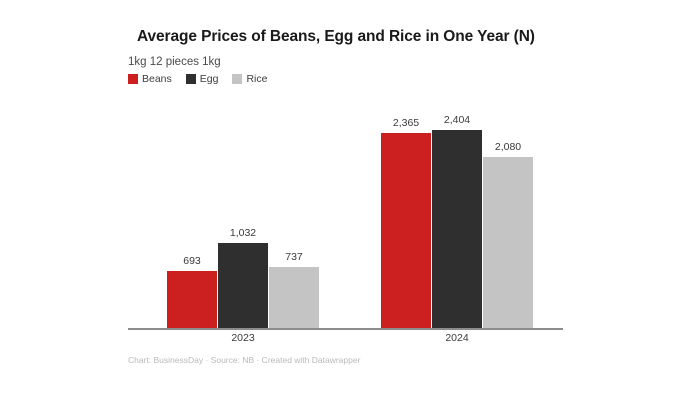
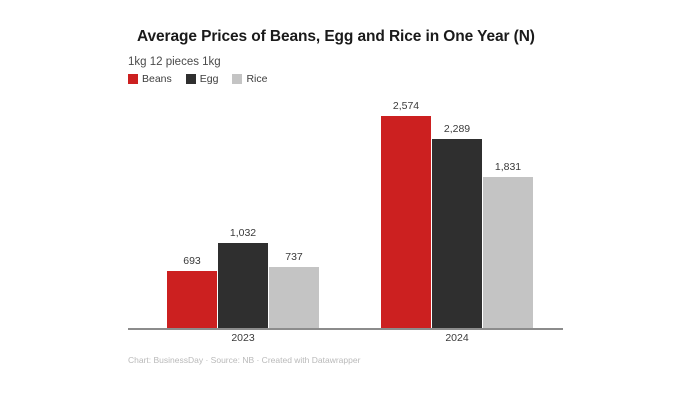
Beans/2024: 2,365 -> 2,574
Egg/2024: 2,404 -> 2,289
Rice/2024: 2,080 -> 1,831
